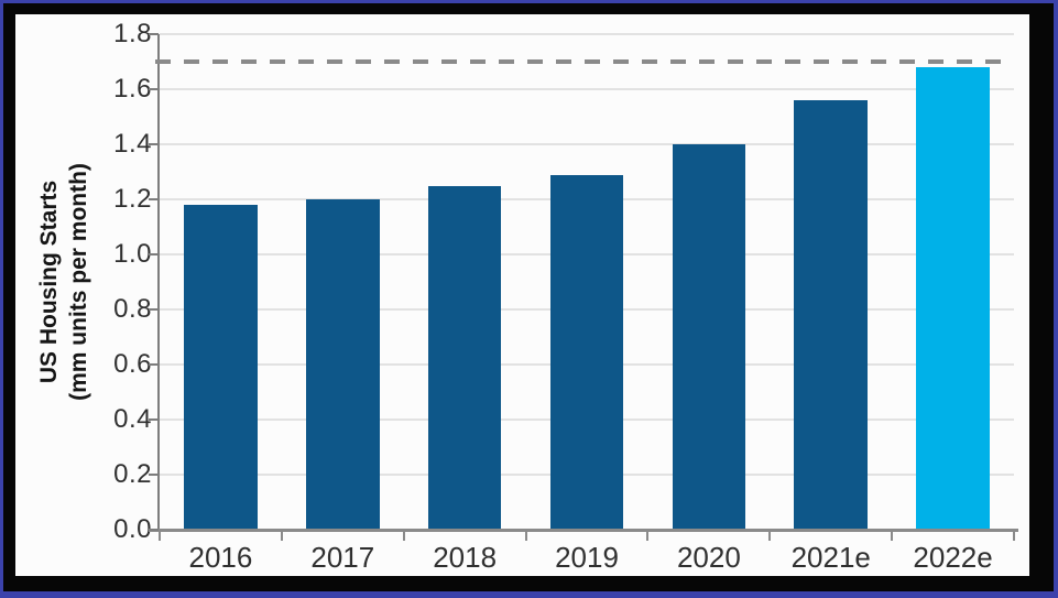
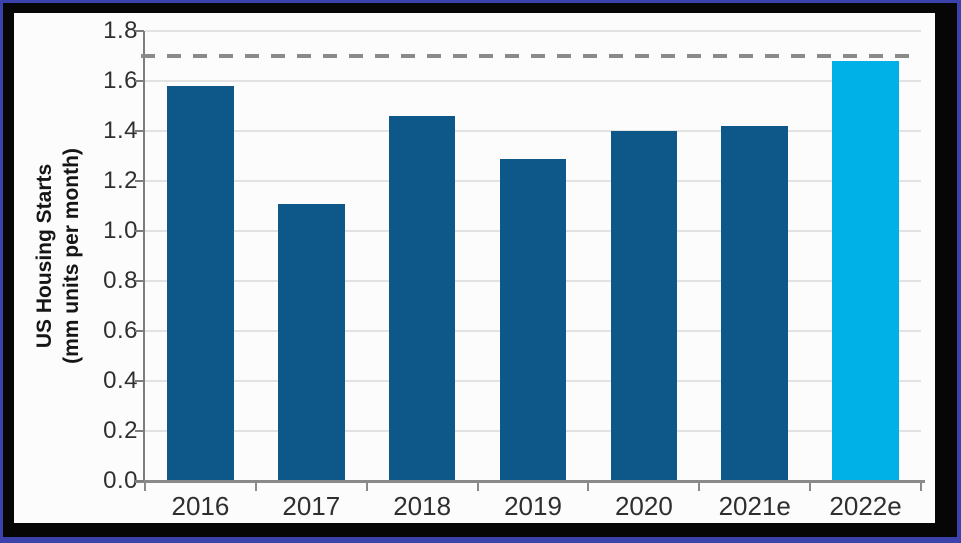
2016: 1.18 -> 1.58
2017: 1.20 -> 1.11
2018: 1.25 -> 1.46
2021e: 1.56 -> 1.42
